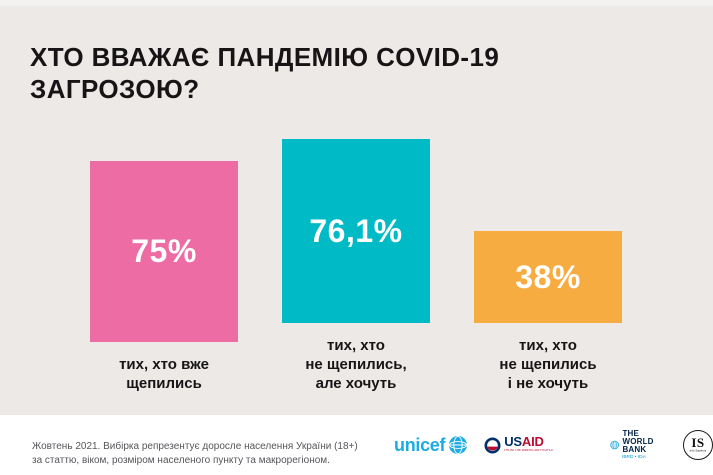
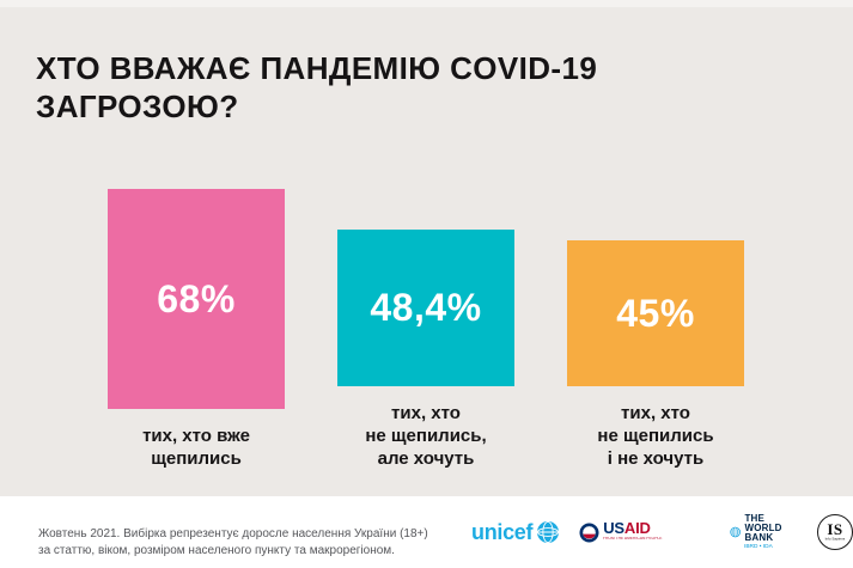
тих, хто вже щепились: 75% -> 68%
тих, хто не щепились, але хочуть: 76,1% -> 48,4%
тих, хто не щепились і не хочуть: 38% -> 45%
